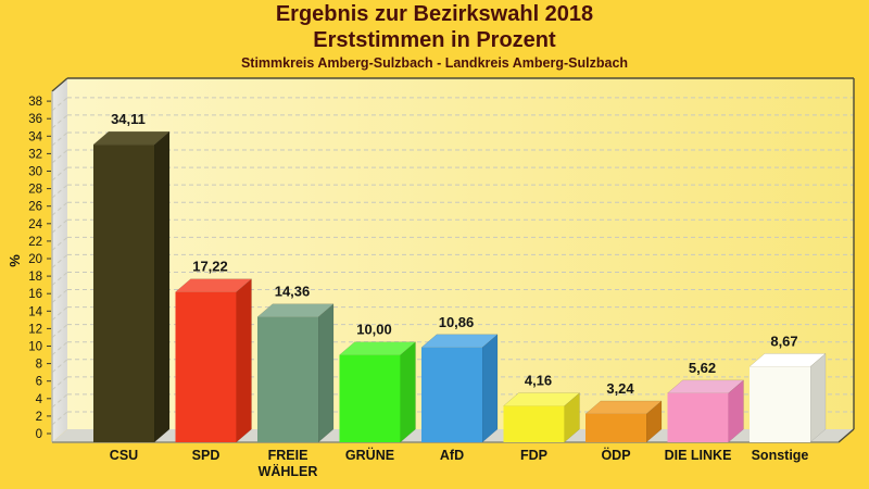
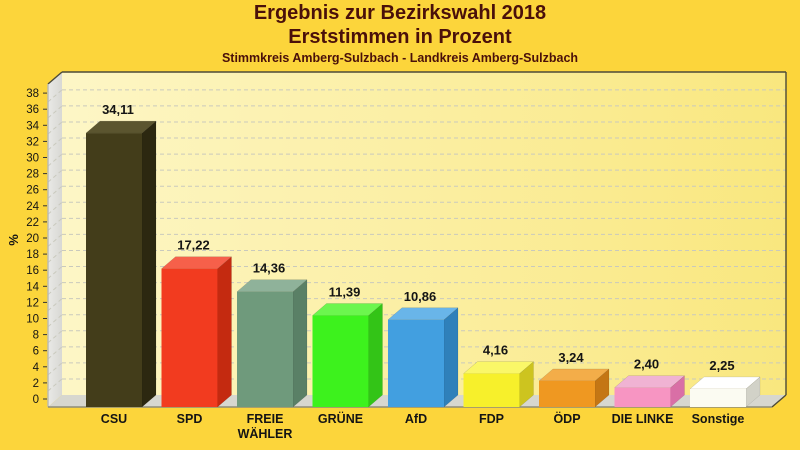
GRÜNE: 10,00 -> 11,39
DIE LINKE: 5,62 -> 2,40
Sonstige: 8,67 -> 2,25
